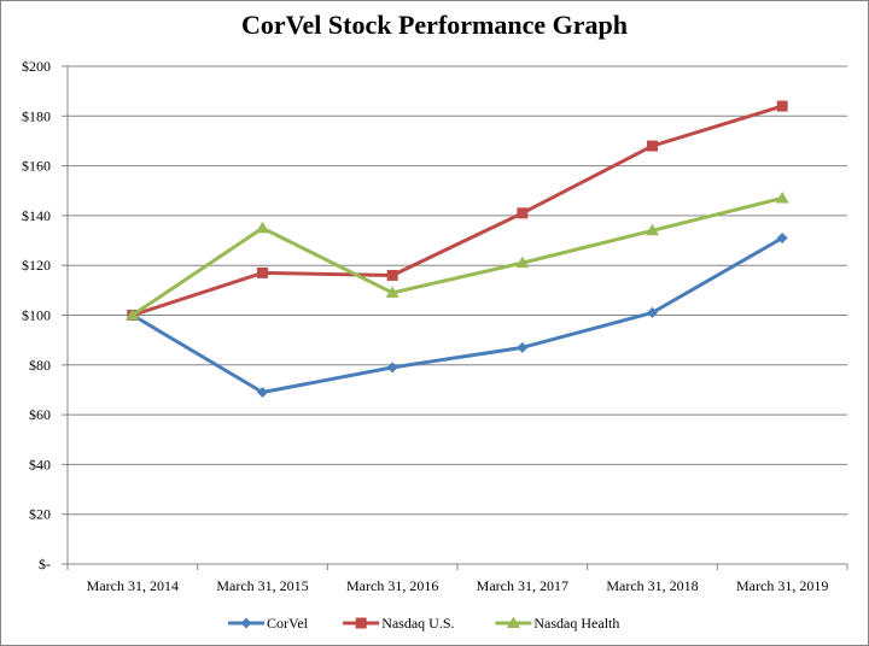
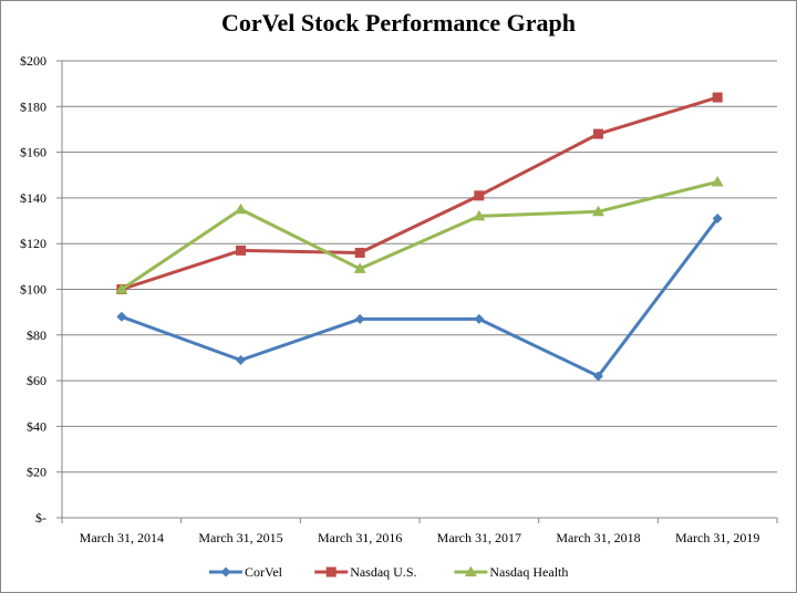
CorVel/March 31, 2014: $100 -> $88
CorVel/March 31, 2016: $79 -> $87
Nasdaq Health/March 31, 2017: $121 -> $132
CorVel/March 31, 2018: $101 -> $62
